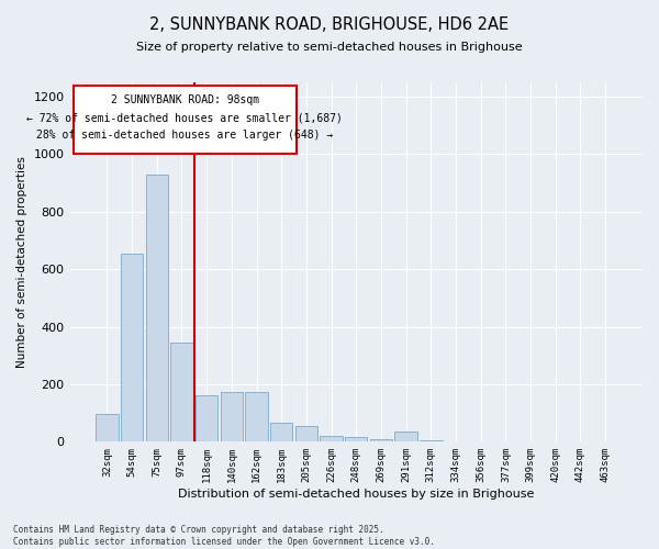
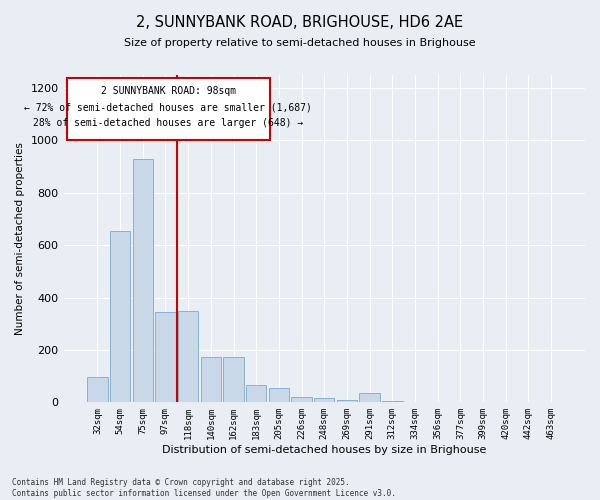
118sqm: 160 -> 350
